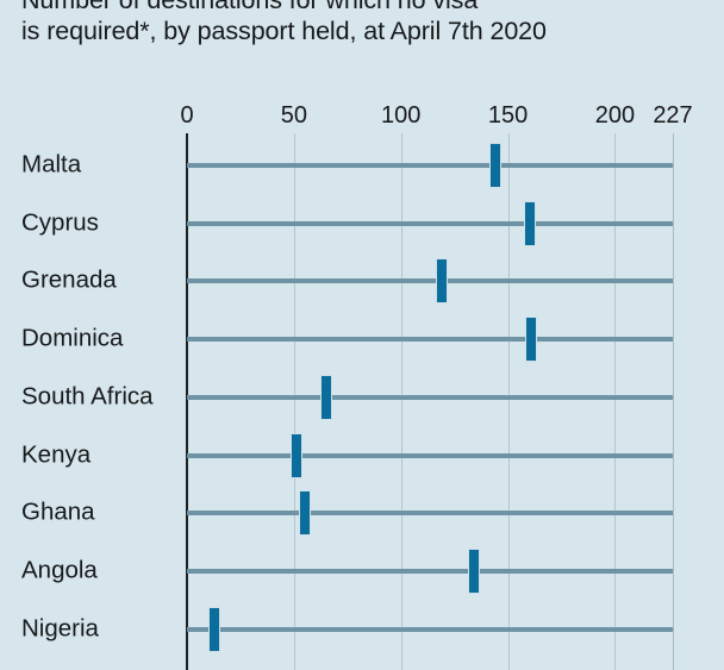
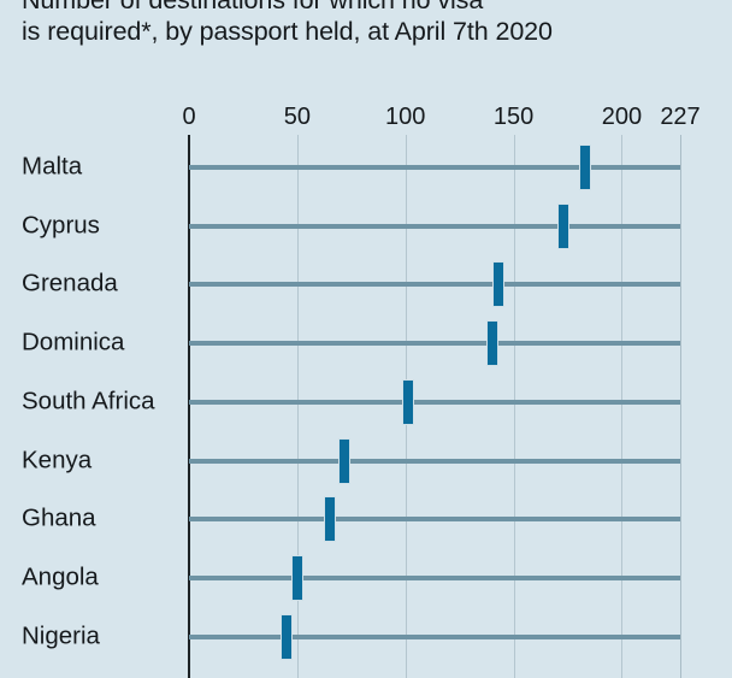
Malta: 144 -> 183
Cyprus: 160 -> 173
Grenada: 119 -> 143
Dominica: 161 -> 140
South Africa: 65 -> 101
Kenya: 51 -> 72
Ghana: 55 -> 65
Angola: 134 -> 50
Nigeria: 13 -> 45
